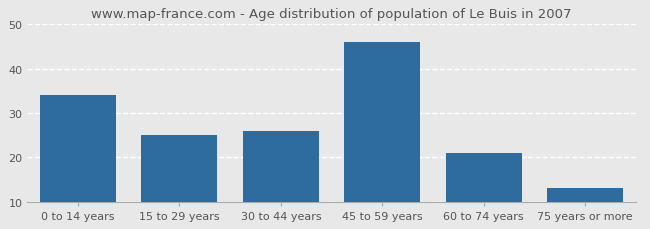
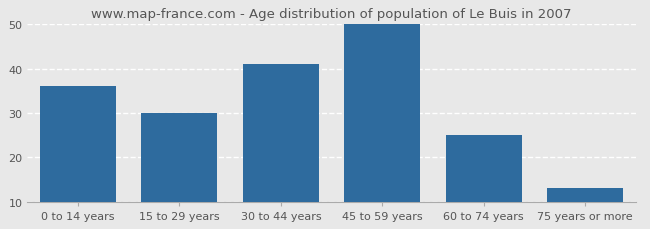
0 to 14 years: 34 -> 36
15 to 29 years: 25 -> 30
30 to 44 years: 26 -> 41
45 to 59 years: 46 -> 50
60 to 74 years: 21 -> 25
